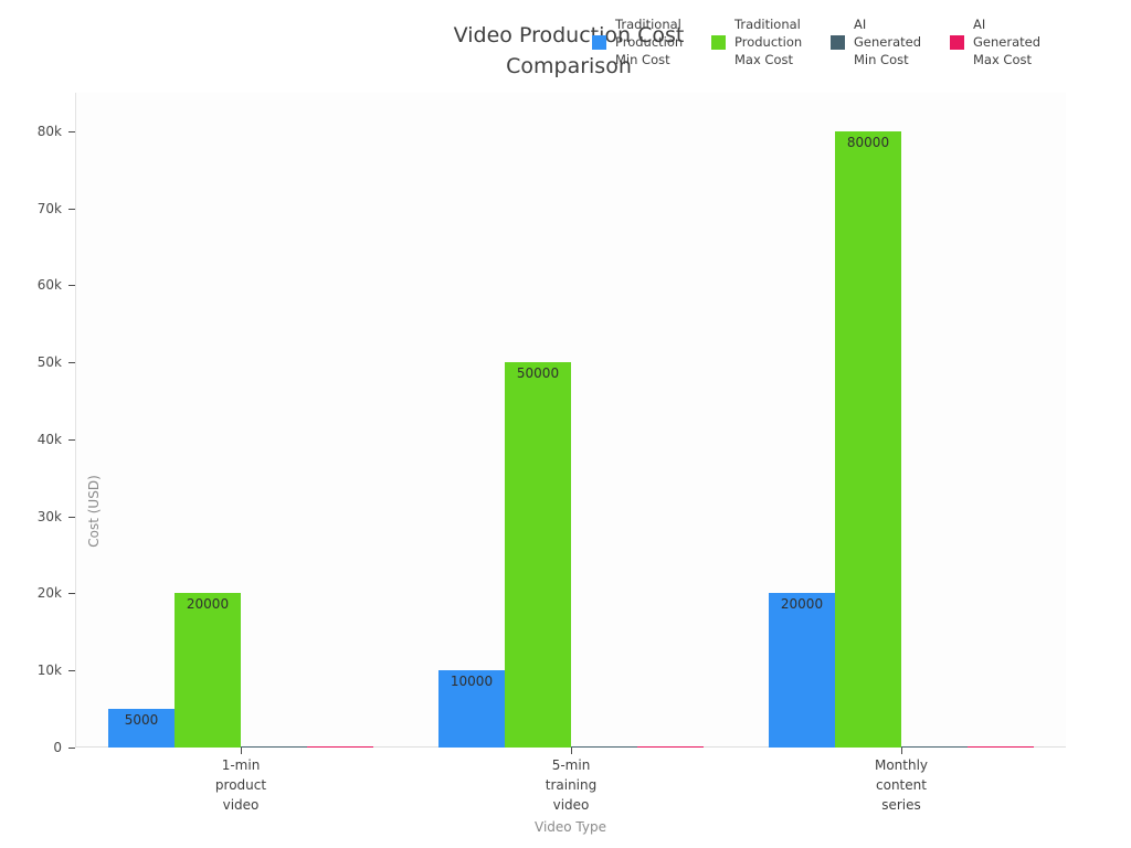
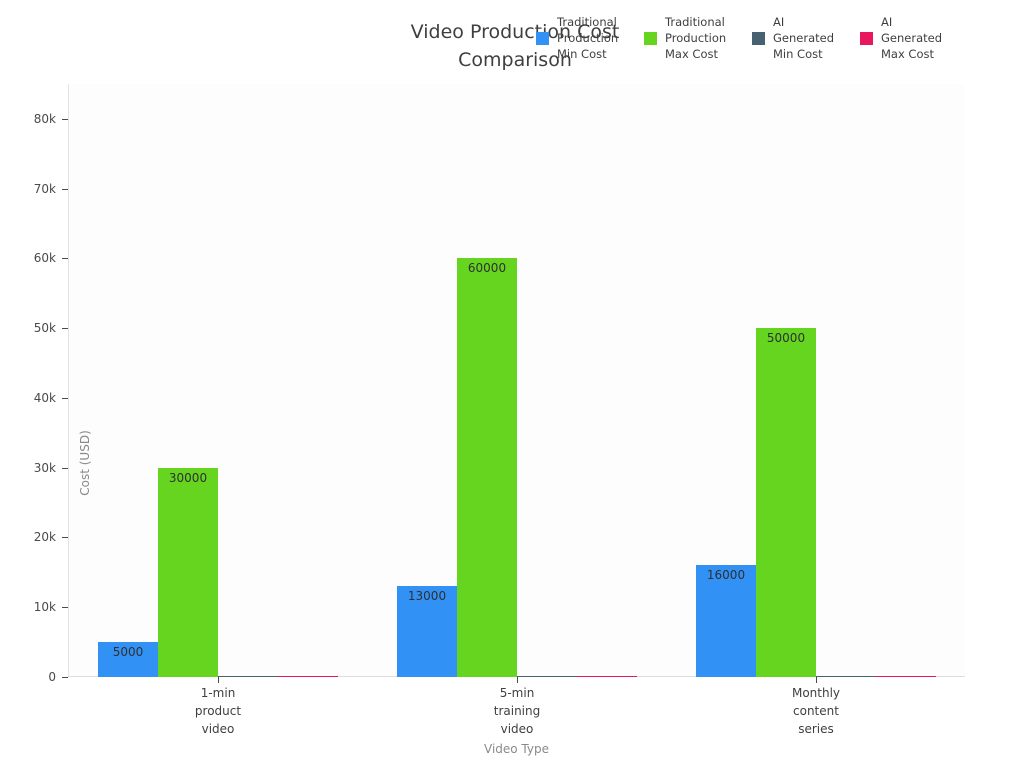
Traditional Production Max Cost/1-min product video: 20000 -> 30000
Traditional Production Min Cost/5-min training video: 10000 -> 13000
Traditional Production Max Cost/5-min training video: 50000 -> 60000
Traditional Production Min Cost/Monthly content series: 20000 -> 16000
Traditional Production Max Cost/Monthly content series: 80000 -> 50000
